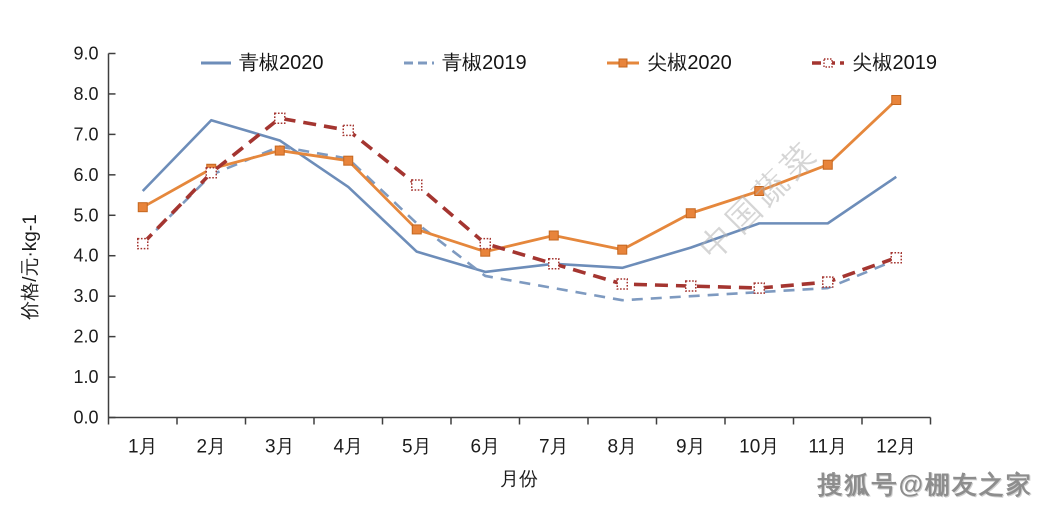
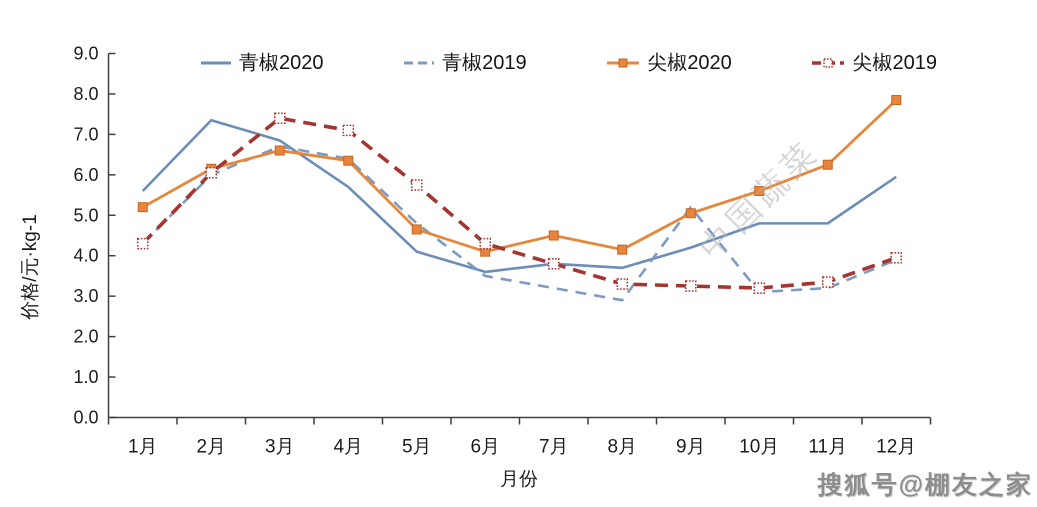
青椒2019/9月: 3.0 -> 5.2
